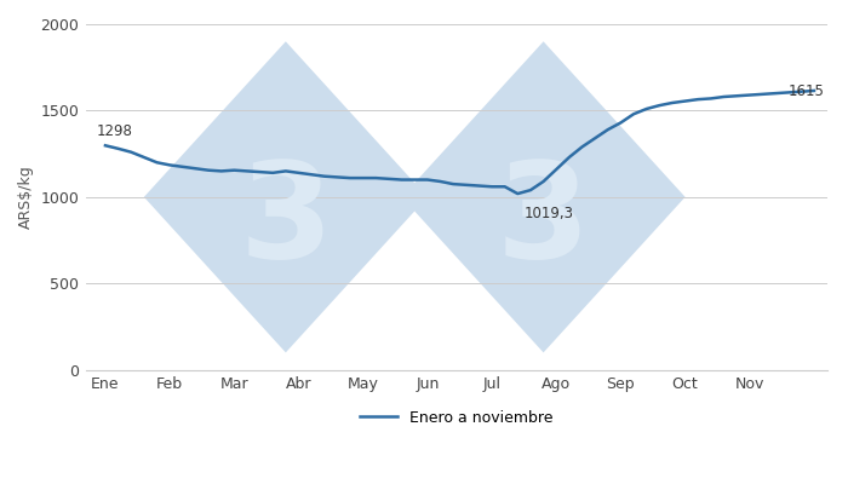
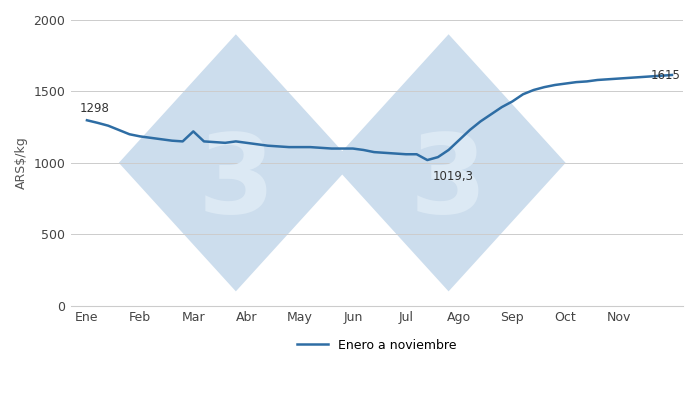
Mar: 1160 -> 1220
